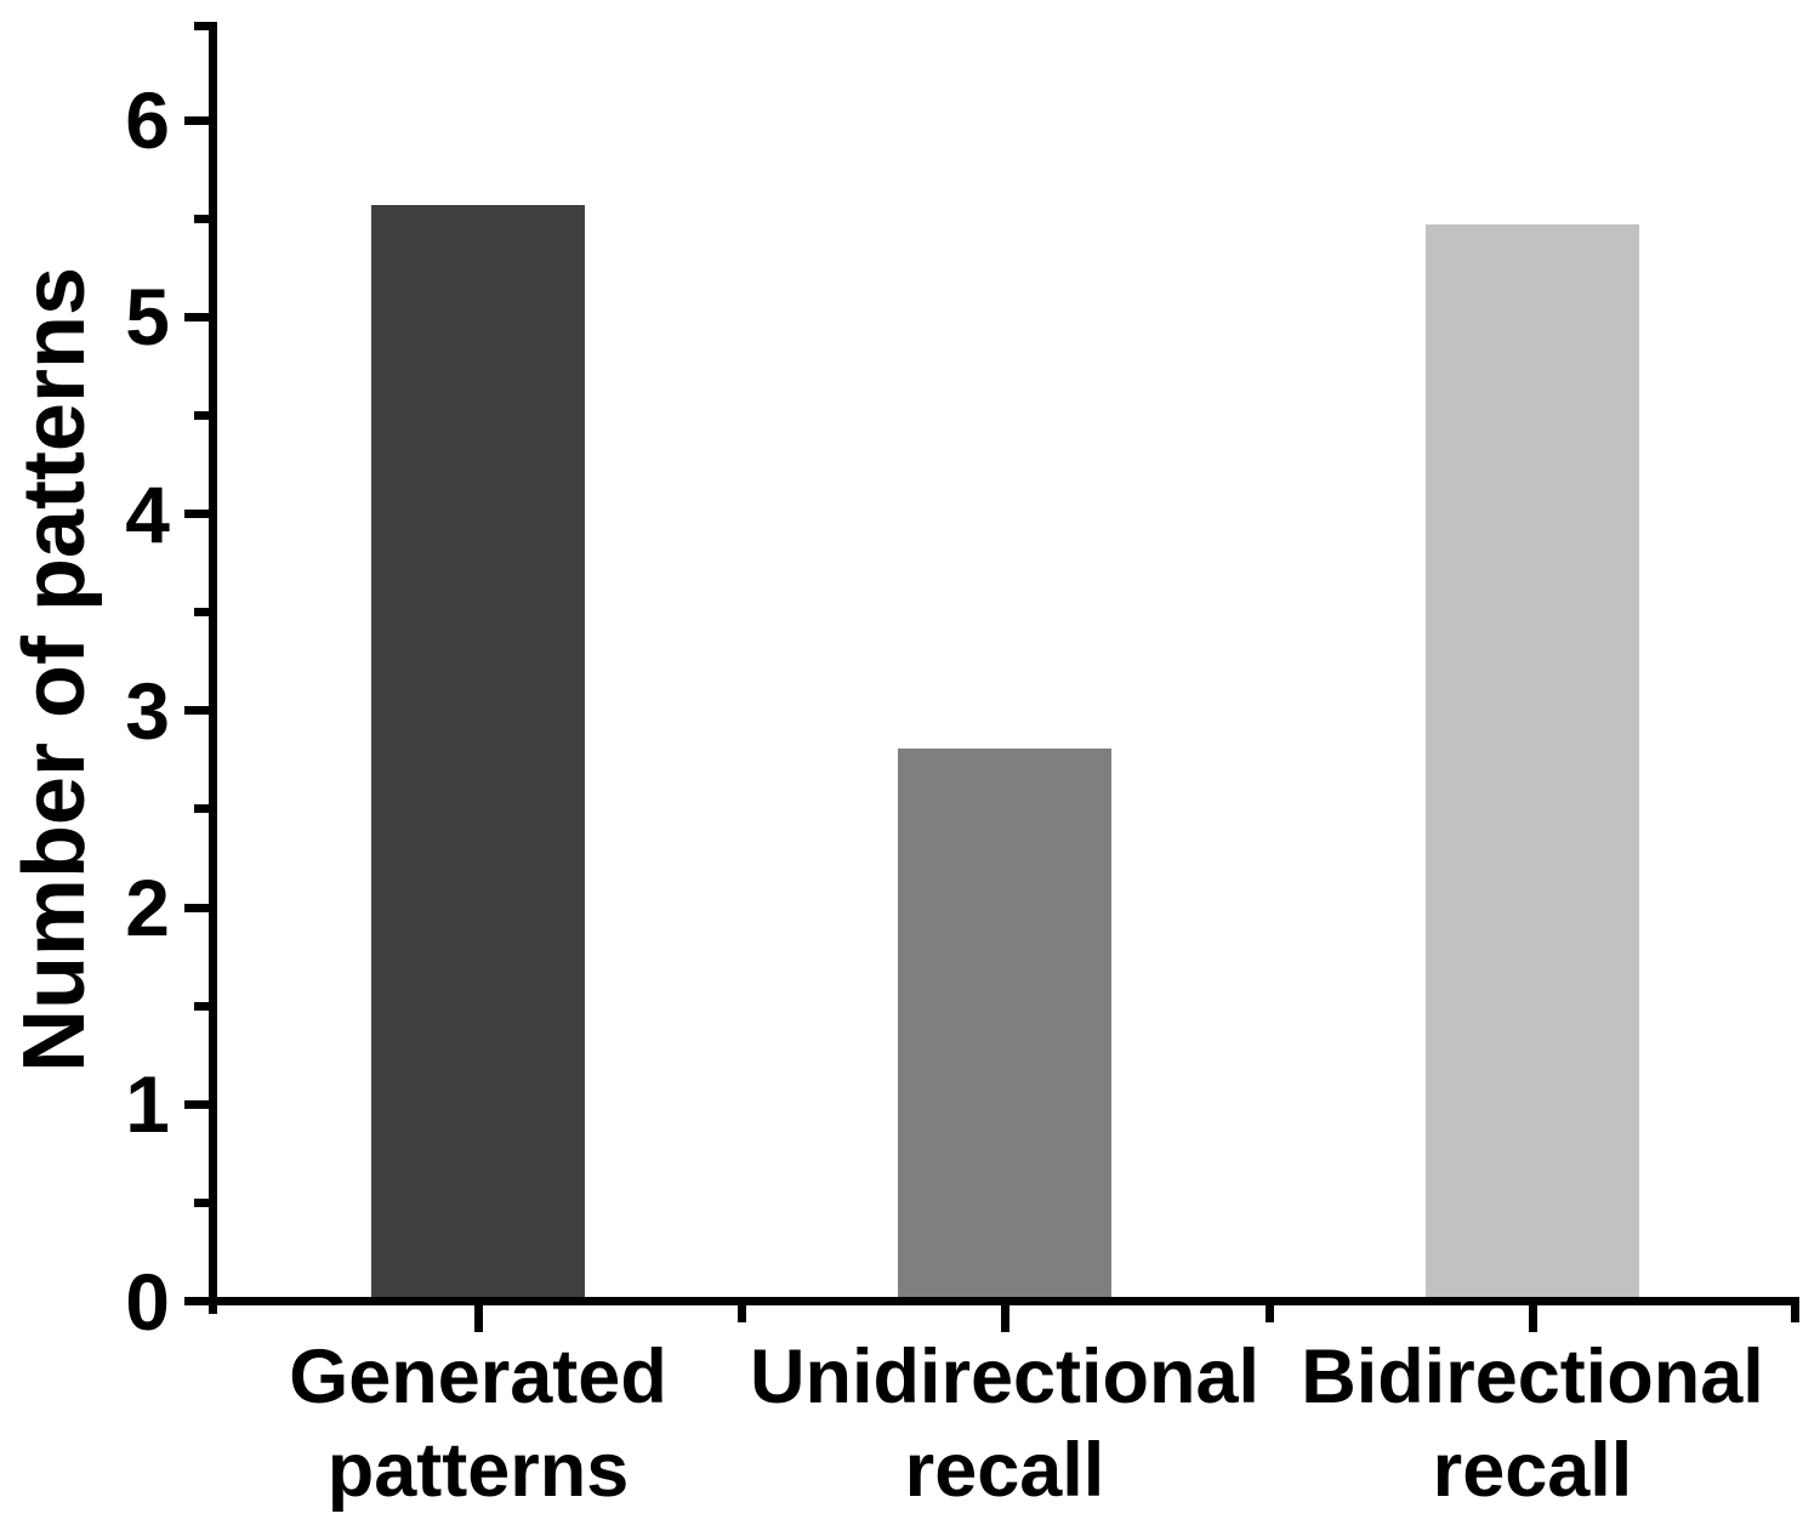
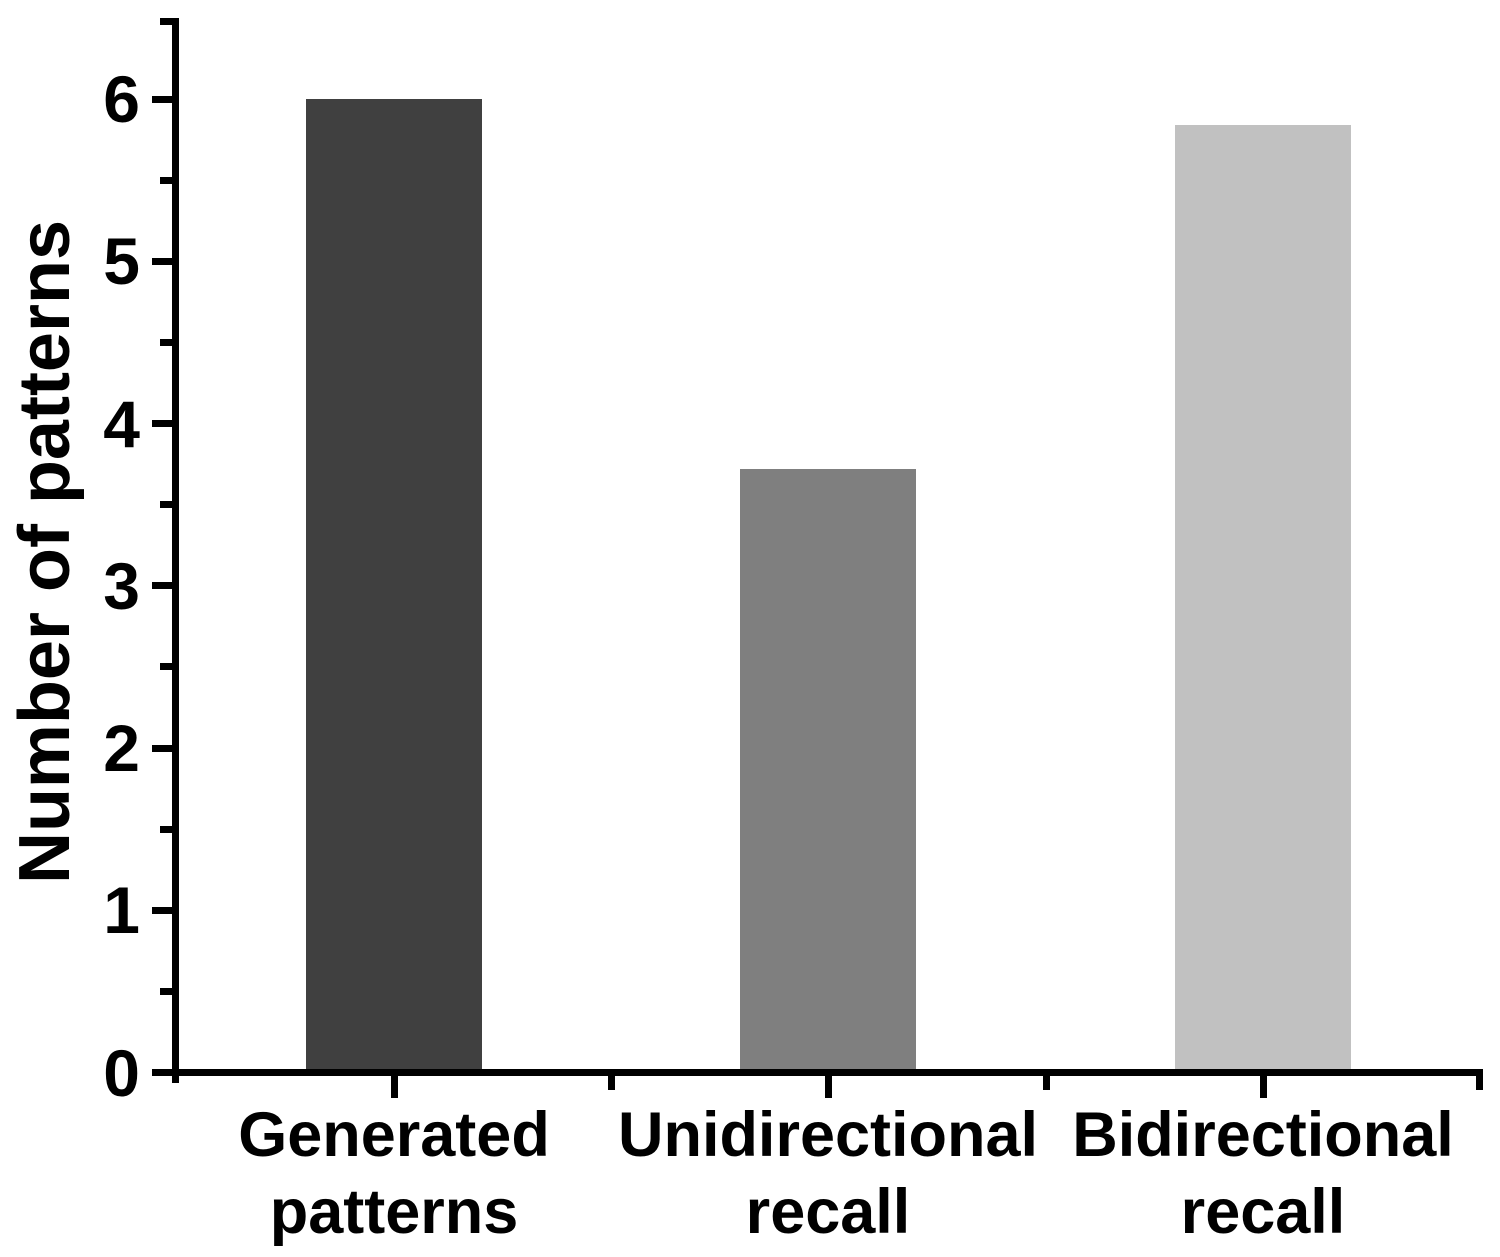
Generated patterns: 5.57 -> 6.00
Unidirectional recall: 2.81 -> 3.72
Bidirectional recall: 5.47 -> 5.84
